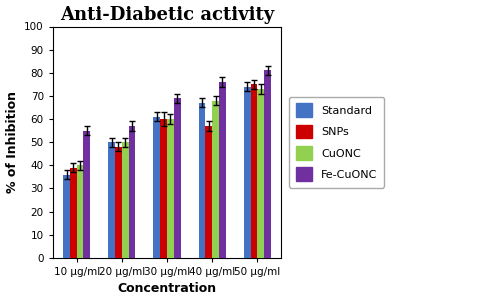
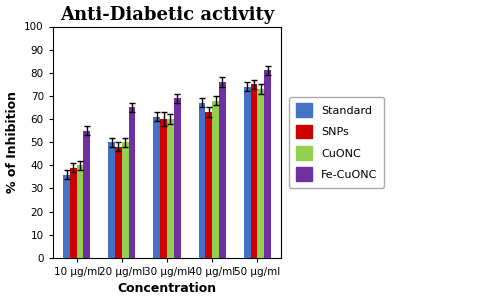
Fe-CuONC/20 μg/ml: 57 -> 65
SNPs/40 μg/ml: 57 -> 63
